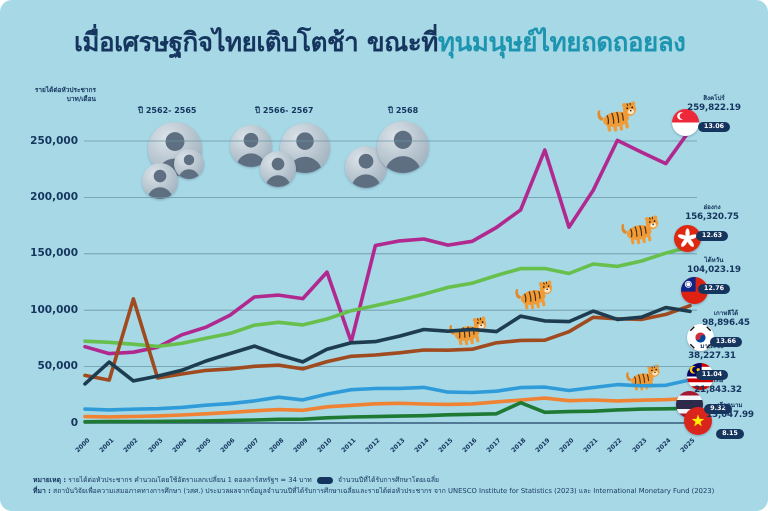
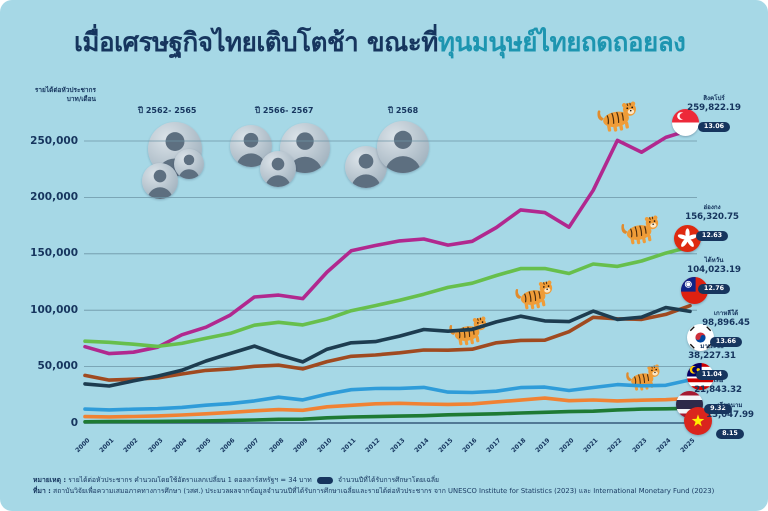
เกาหลีใต้/2001: 54000 -> 33000
ไต้หวัน/2002: 110000 -> 39000
สิงคโปร์/2011: 72000 -> 153000
เกาหลีใต้/2017: 81000 -> 90000
เวียดนาม/2018: 18000 -> 9000
สิงคโปร์/2019: 242000 -> 186000
สิงคโปร์/2024: 230000 -> 253000
